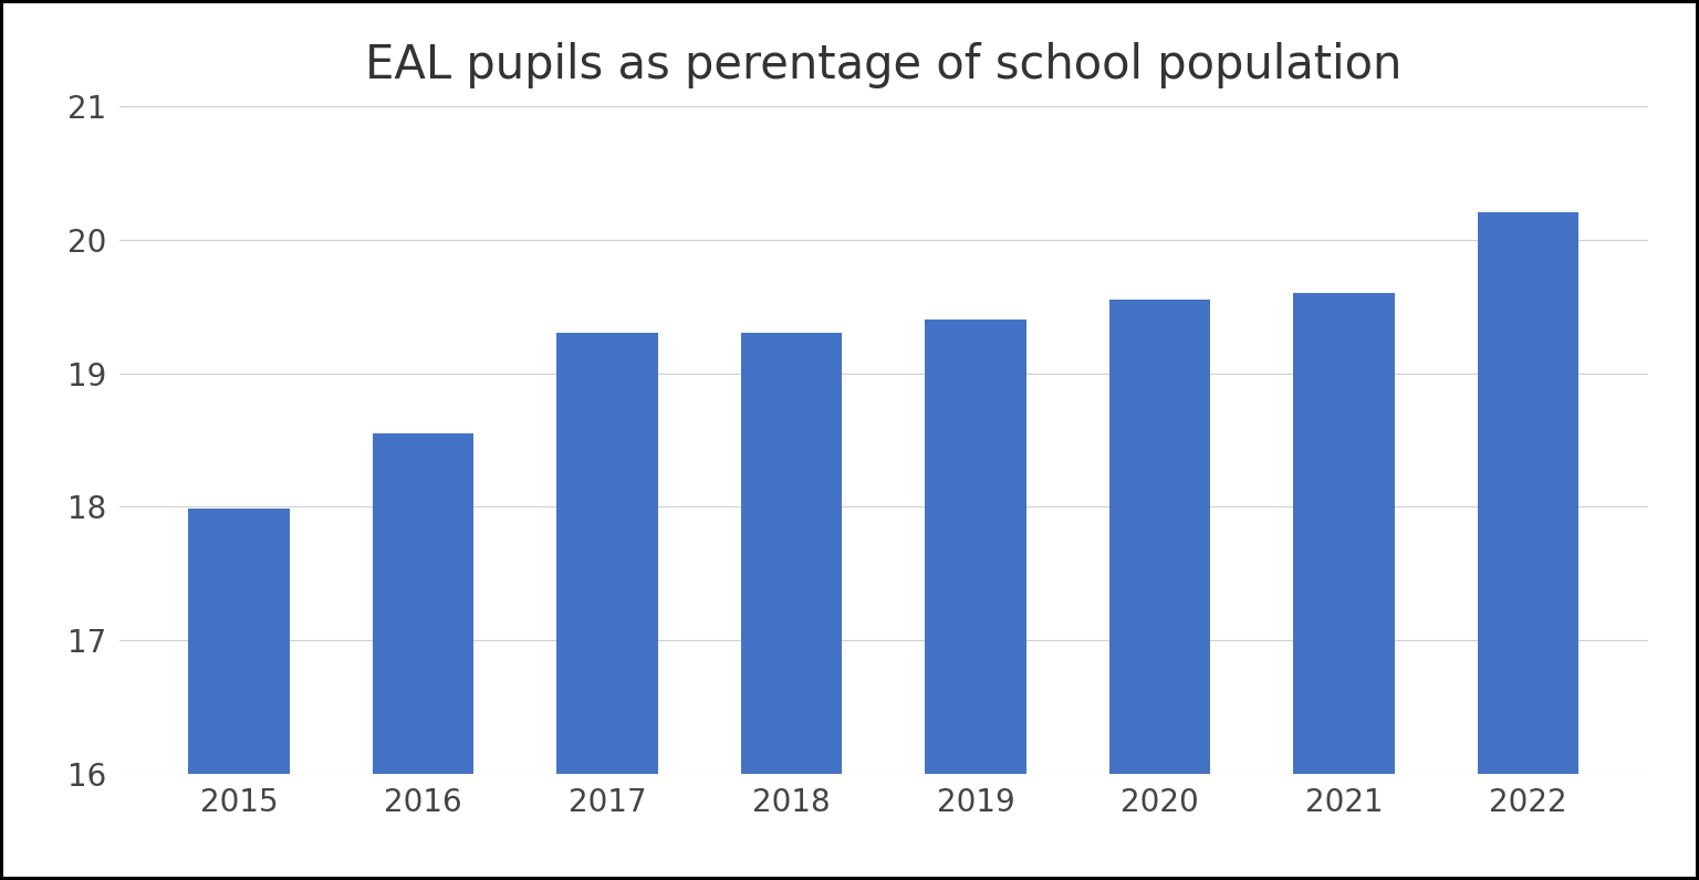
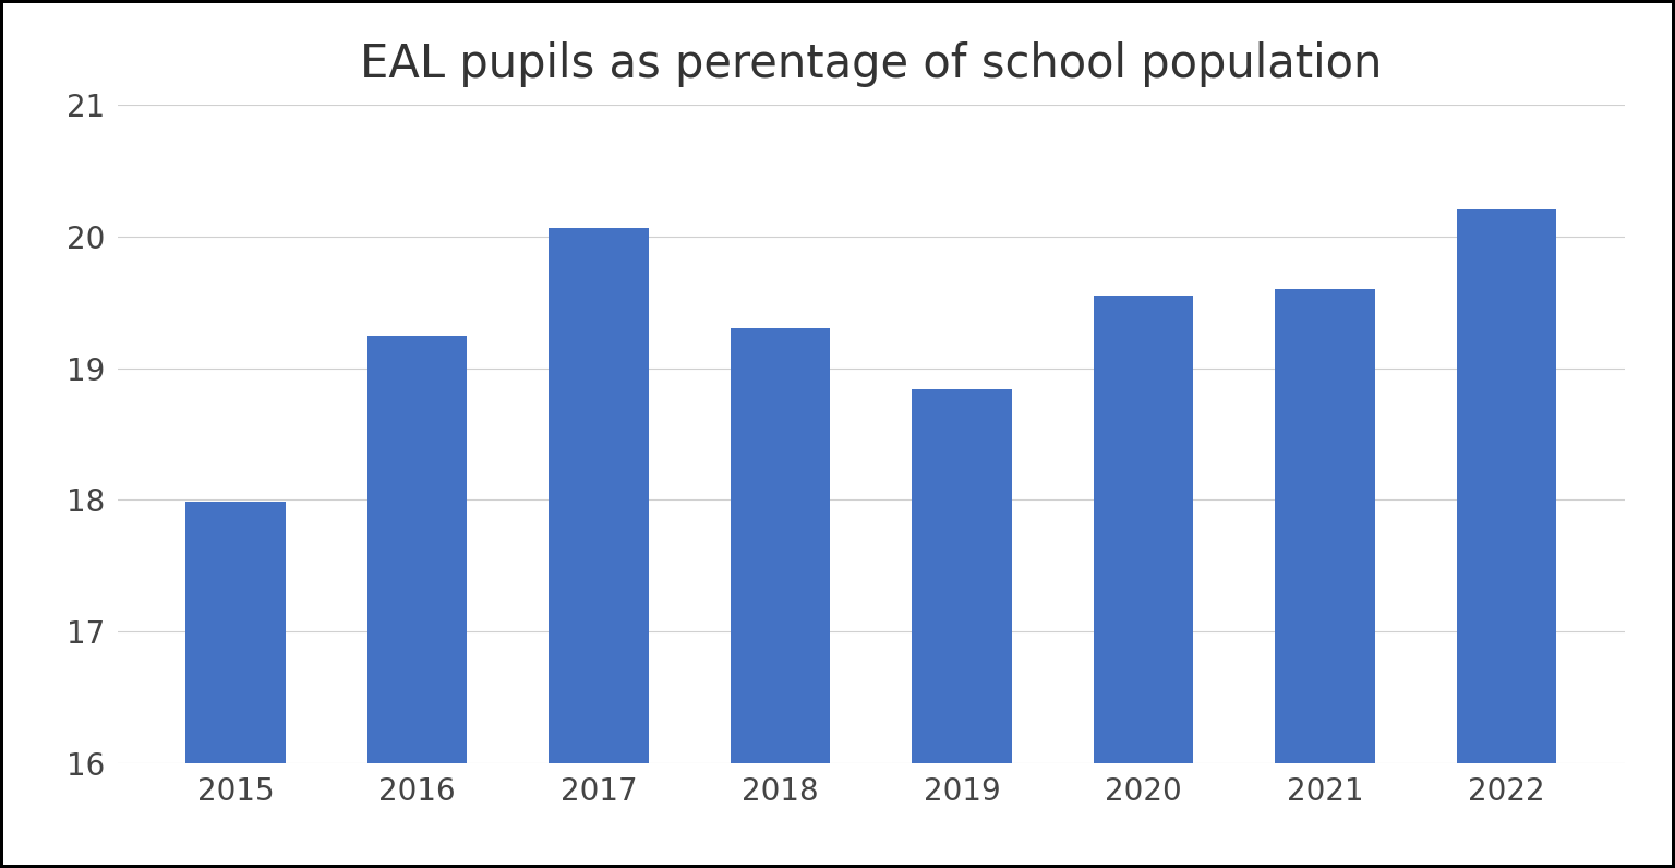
2016: 18.55 -> 19.24
2017: 19.30 -> 20.06
2019: 19.40 -> 18.84
